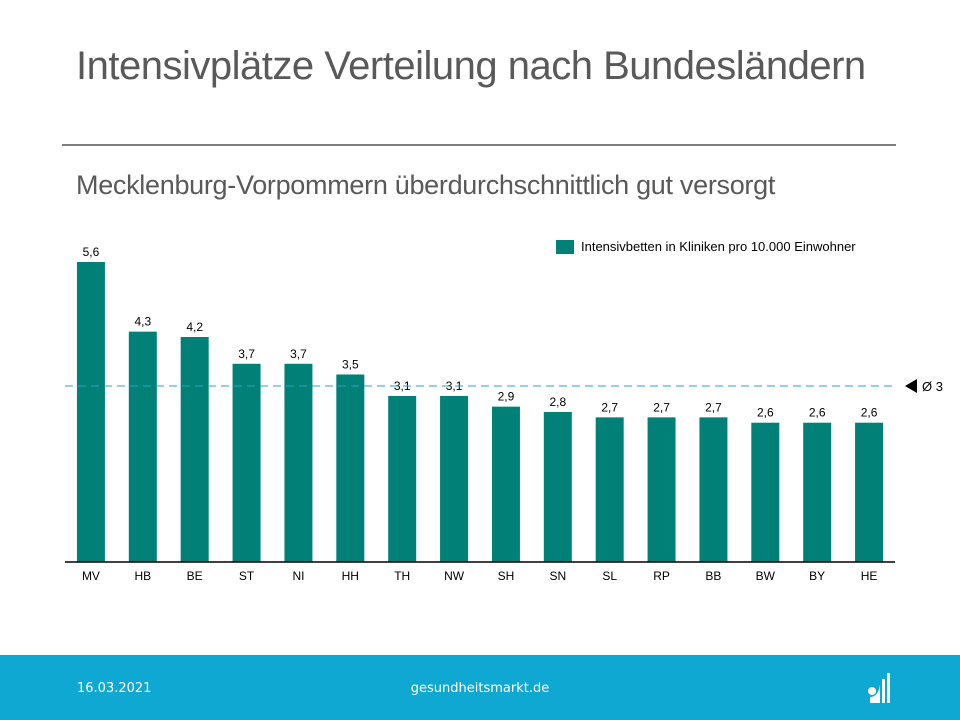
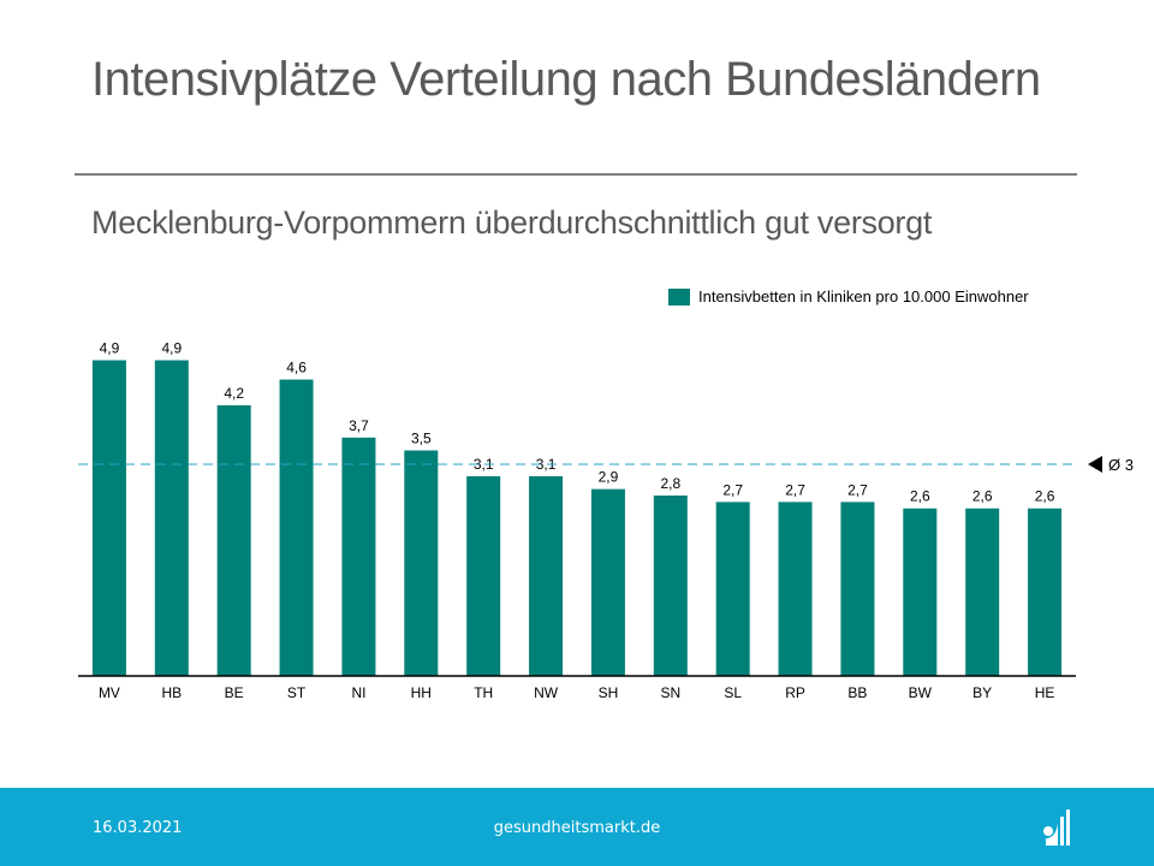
MV: 5,6 -> 4,9
HB: 4,3 -> 4,9
ST: 3,7 -> 4,6
